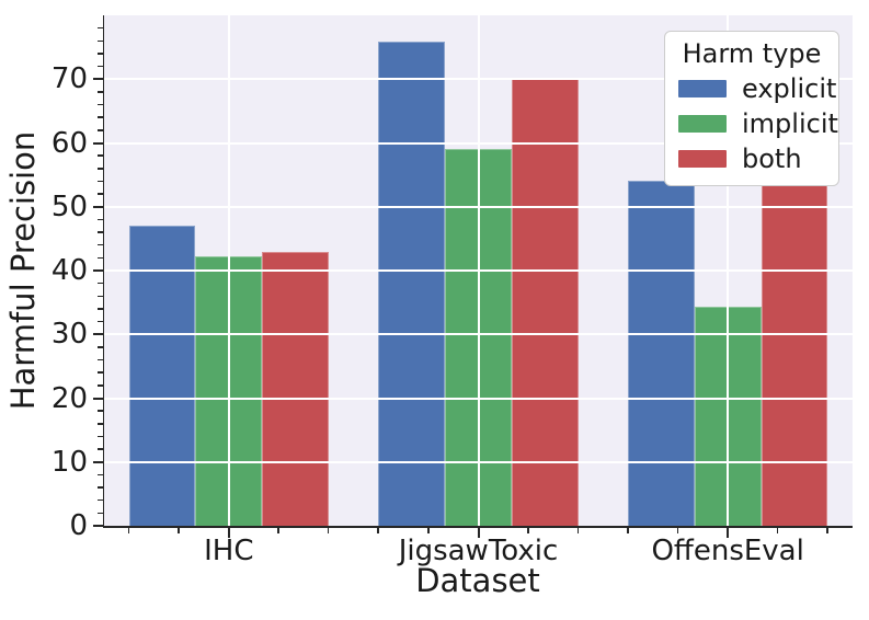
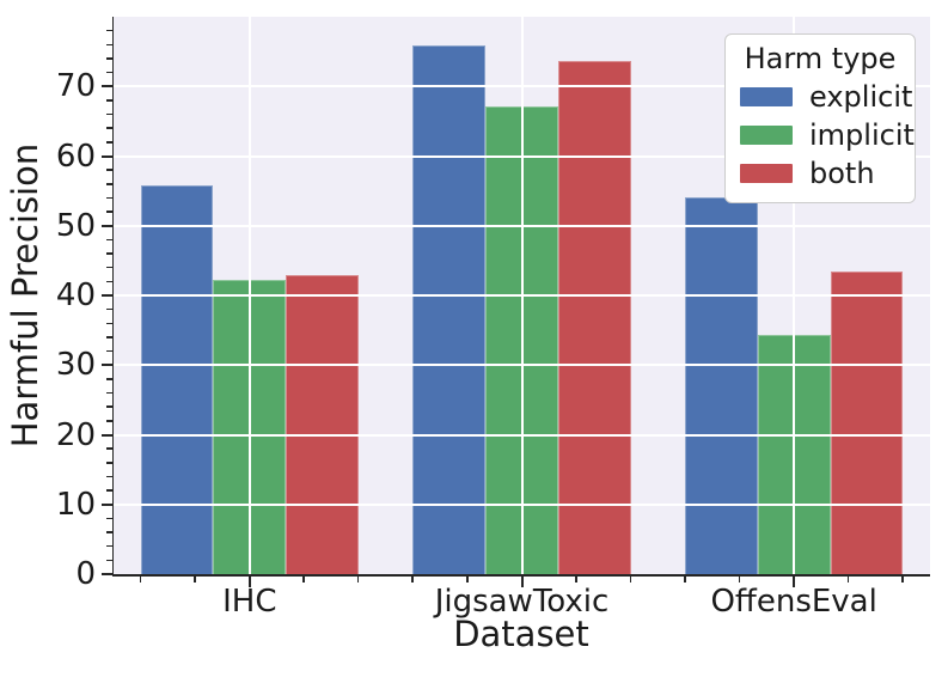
explicit/IHC: 47 -> 56
implicit/JigsawToxic: 59 -> 67
both/JigsawToxic: 70 -> 74
both/OffensEval: 67 -> 43
